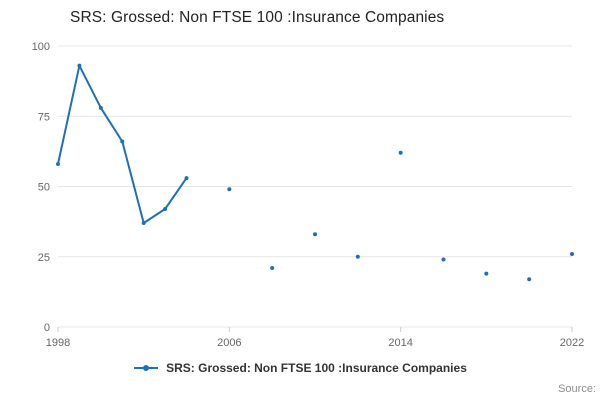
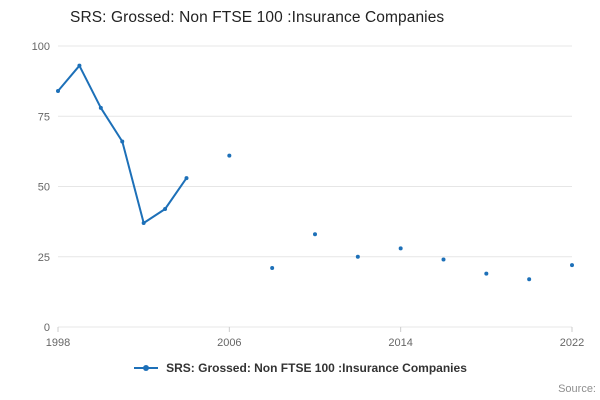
1998: 58 -> 84
2006: 49 -> 61
2014: 62 -> 28
2022: 26 -> 22
